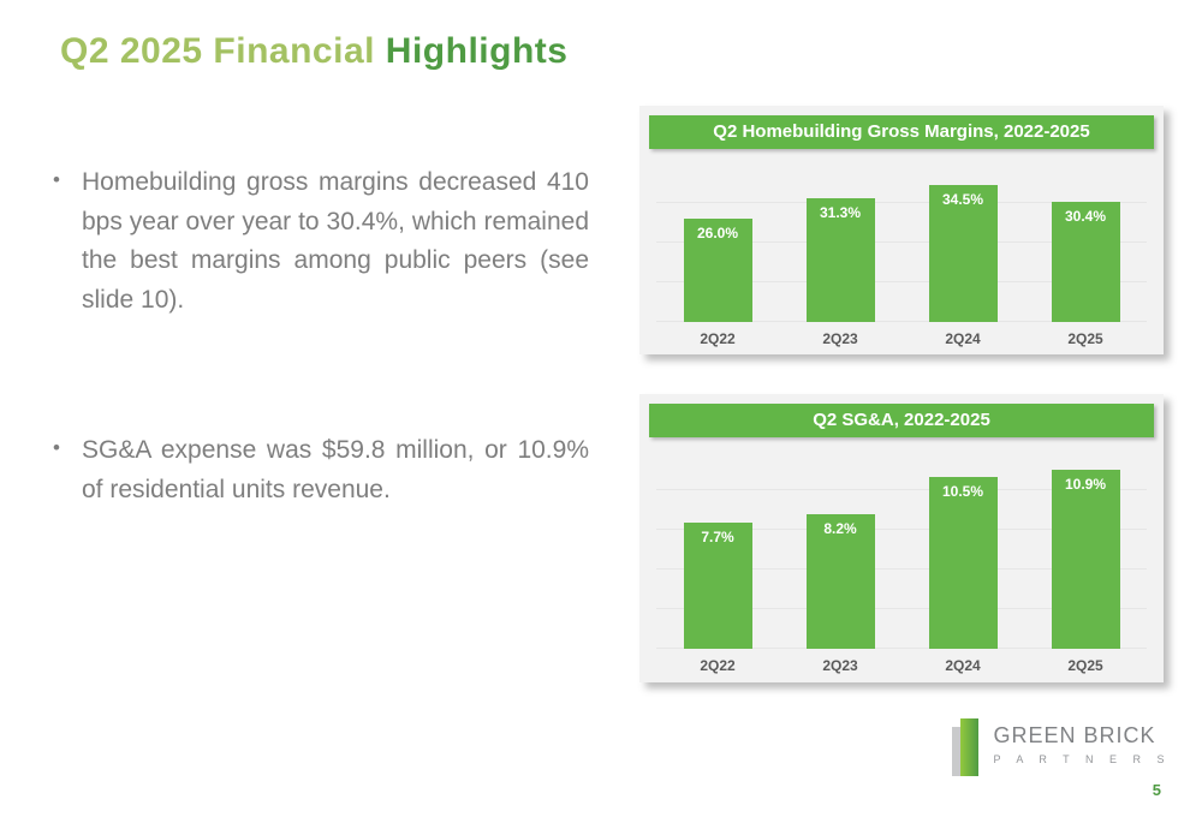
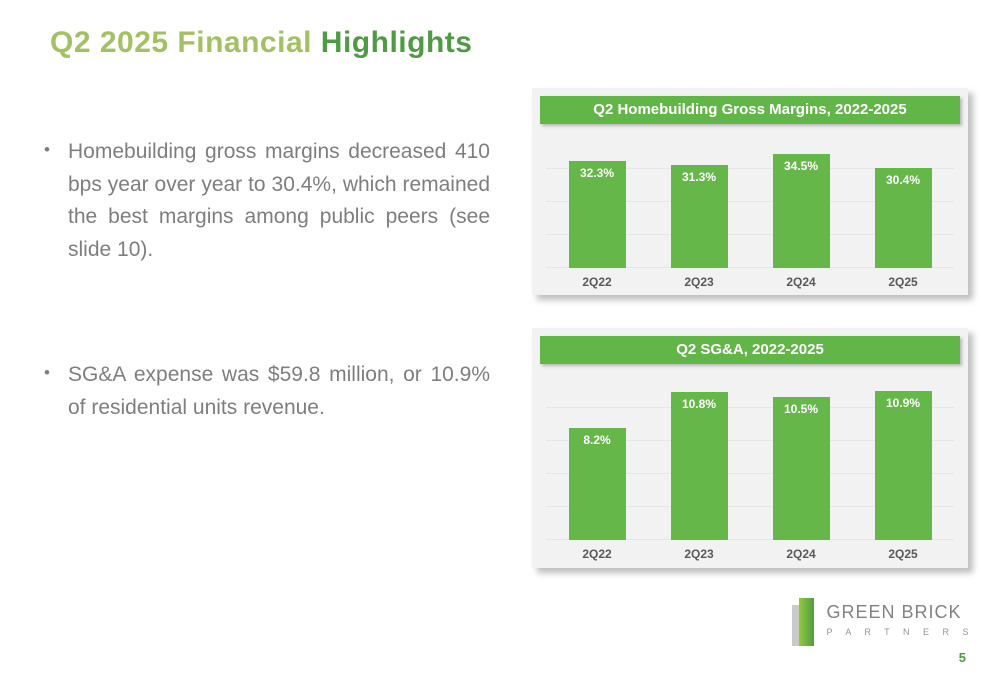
Q2 Homebuilding Gross Margins, 2022-2025/2Q22: 26.0% -> 32.3%
Q2 SG&A, 2022-2025/2Q22: 7.7% -> 8.2%
Q2 SG&A, 2022-2025/2Q23: 8.2% -> 10.8%
